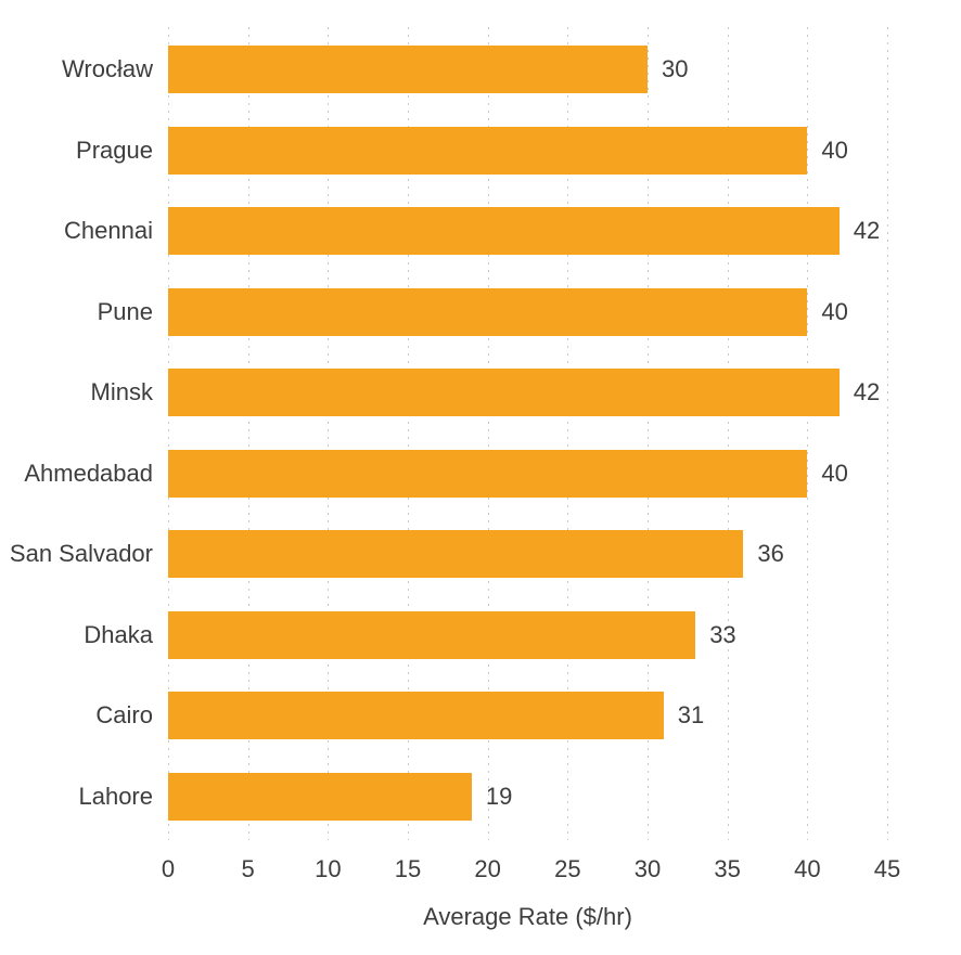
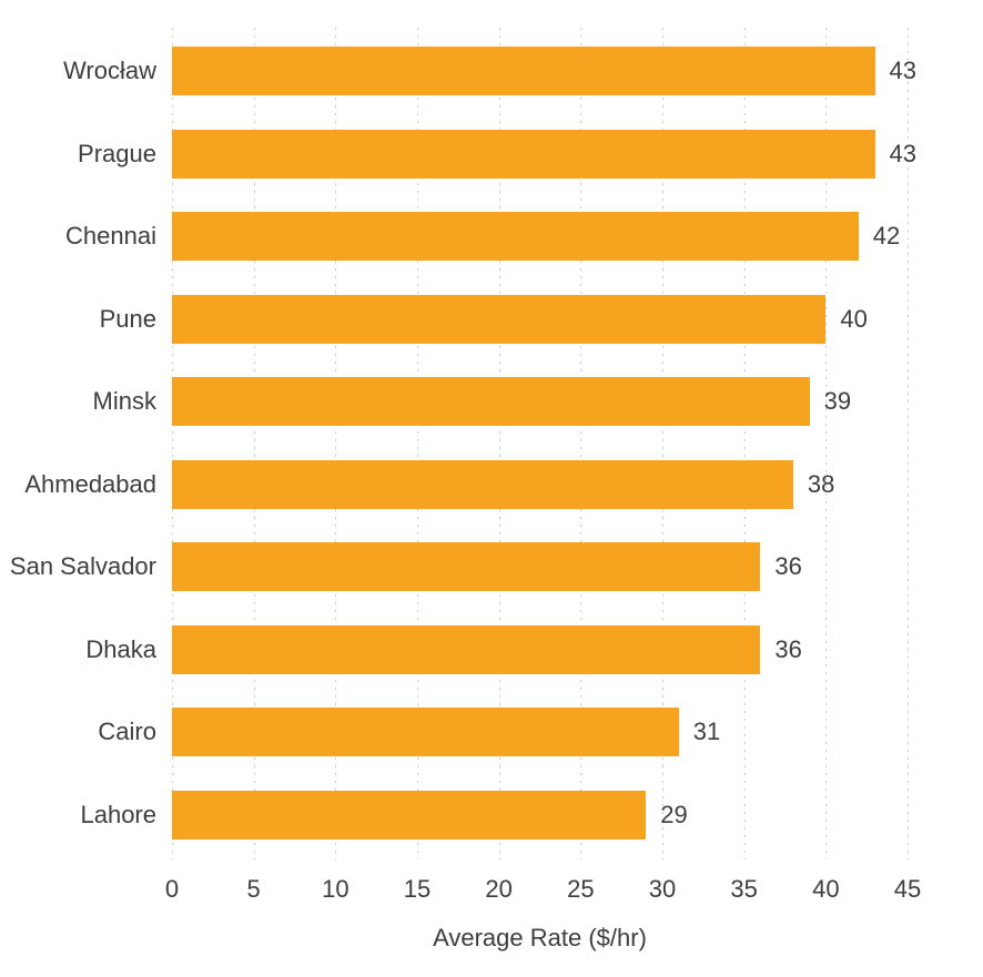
Wrocław: 30 -> 43
Prague: 40 -> 43
Minsk: 42 -> 39
Ahmedabad: 40 -> 38
Dhaka: 33 -> 36
Lahore: 19 -> 29
